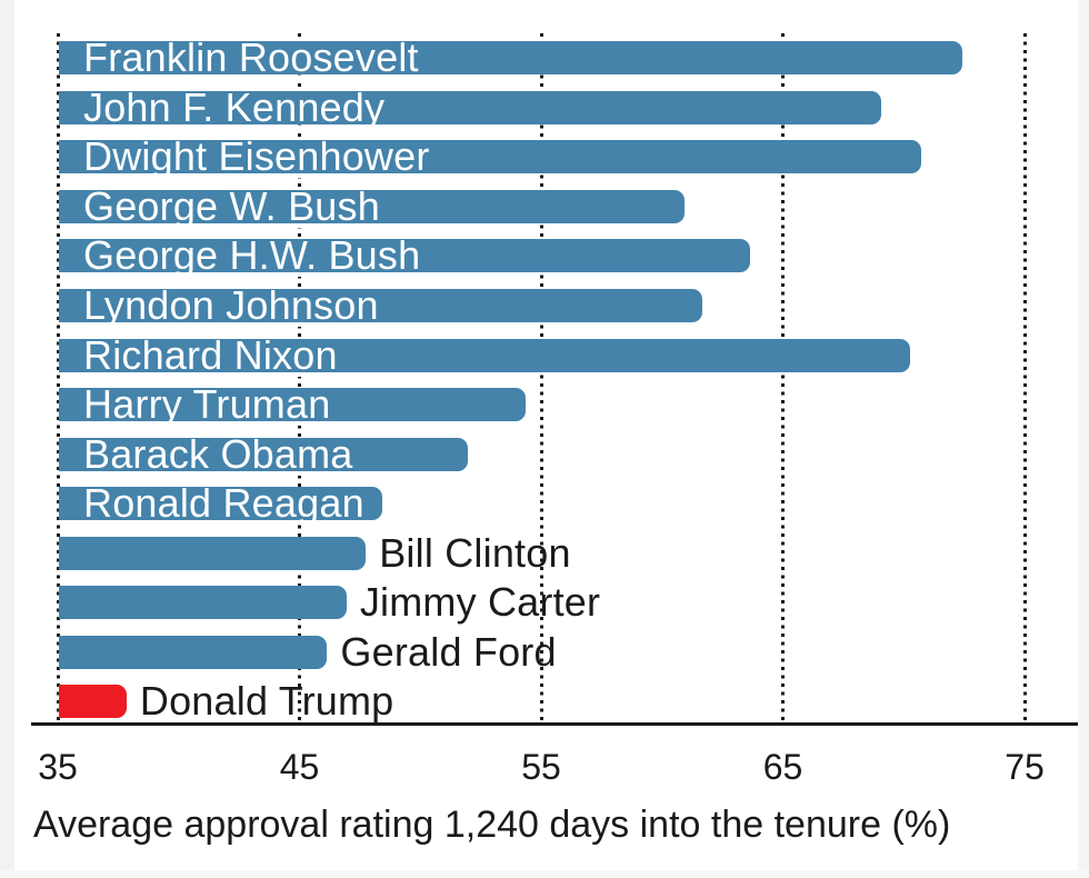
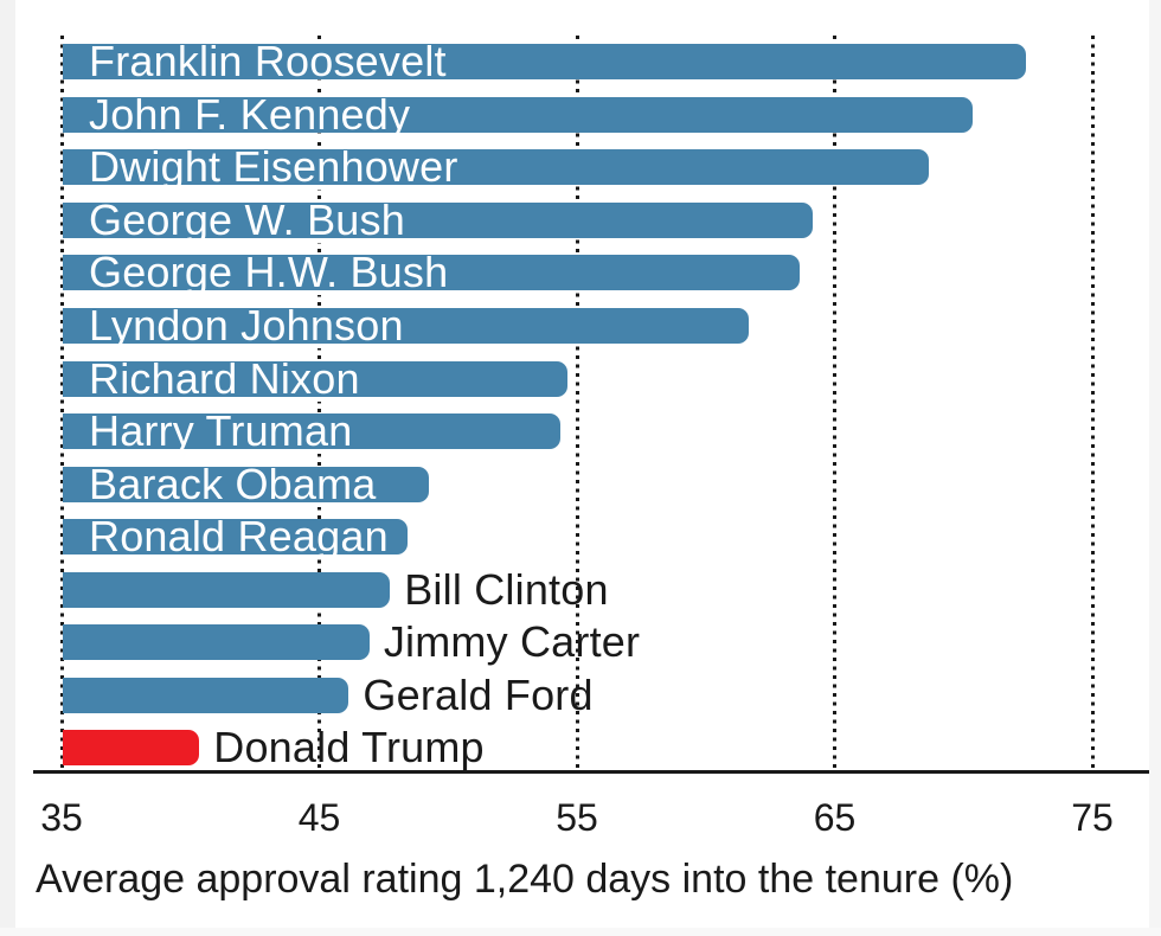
John F. Kennedy: 69.0 -> 70.3
Dwight Eisenhower: 70.7 -> 68.6
George W. Bush: 60.9 -> 64.1
Richard Nixon: 70.2 -> 54.6
Barack Obama: 51.9 -> 49.2
Donald Trump: 37.8 -> 40.3
